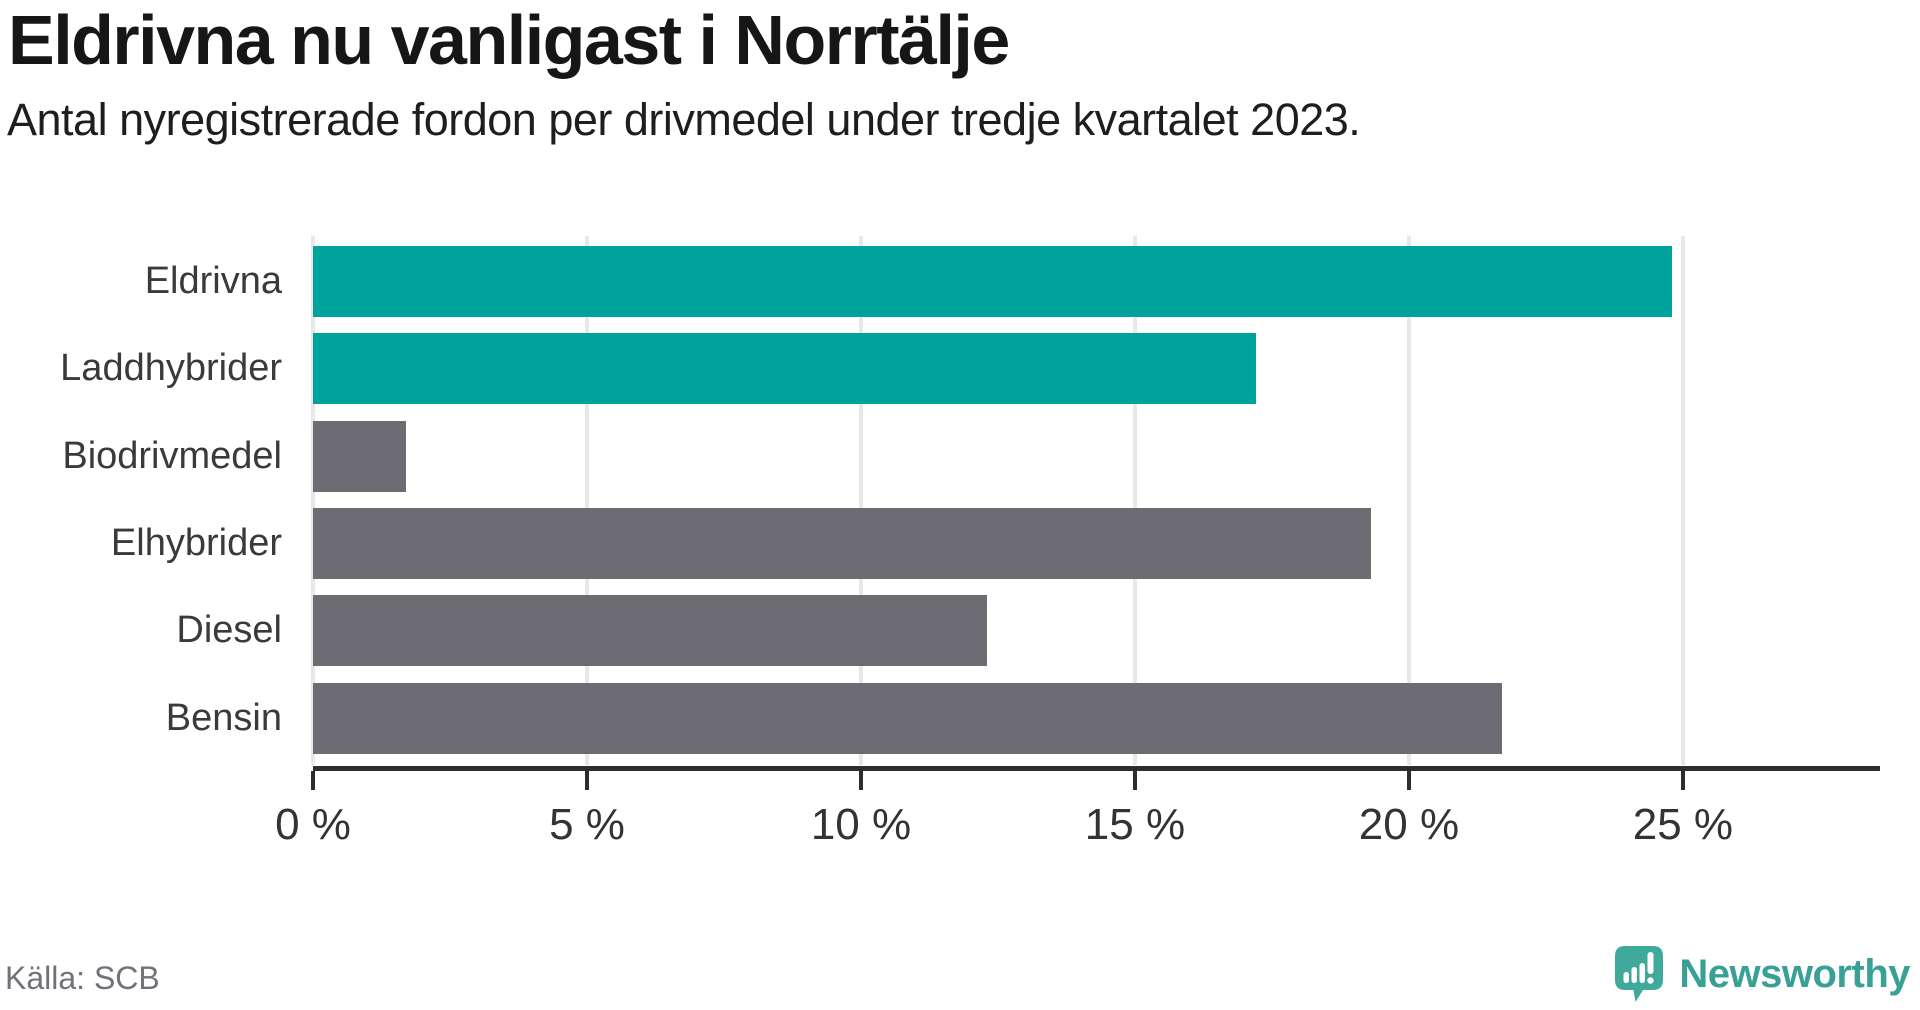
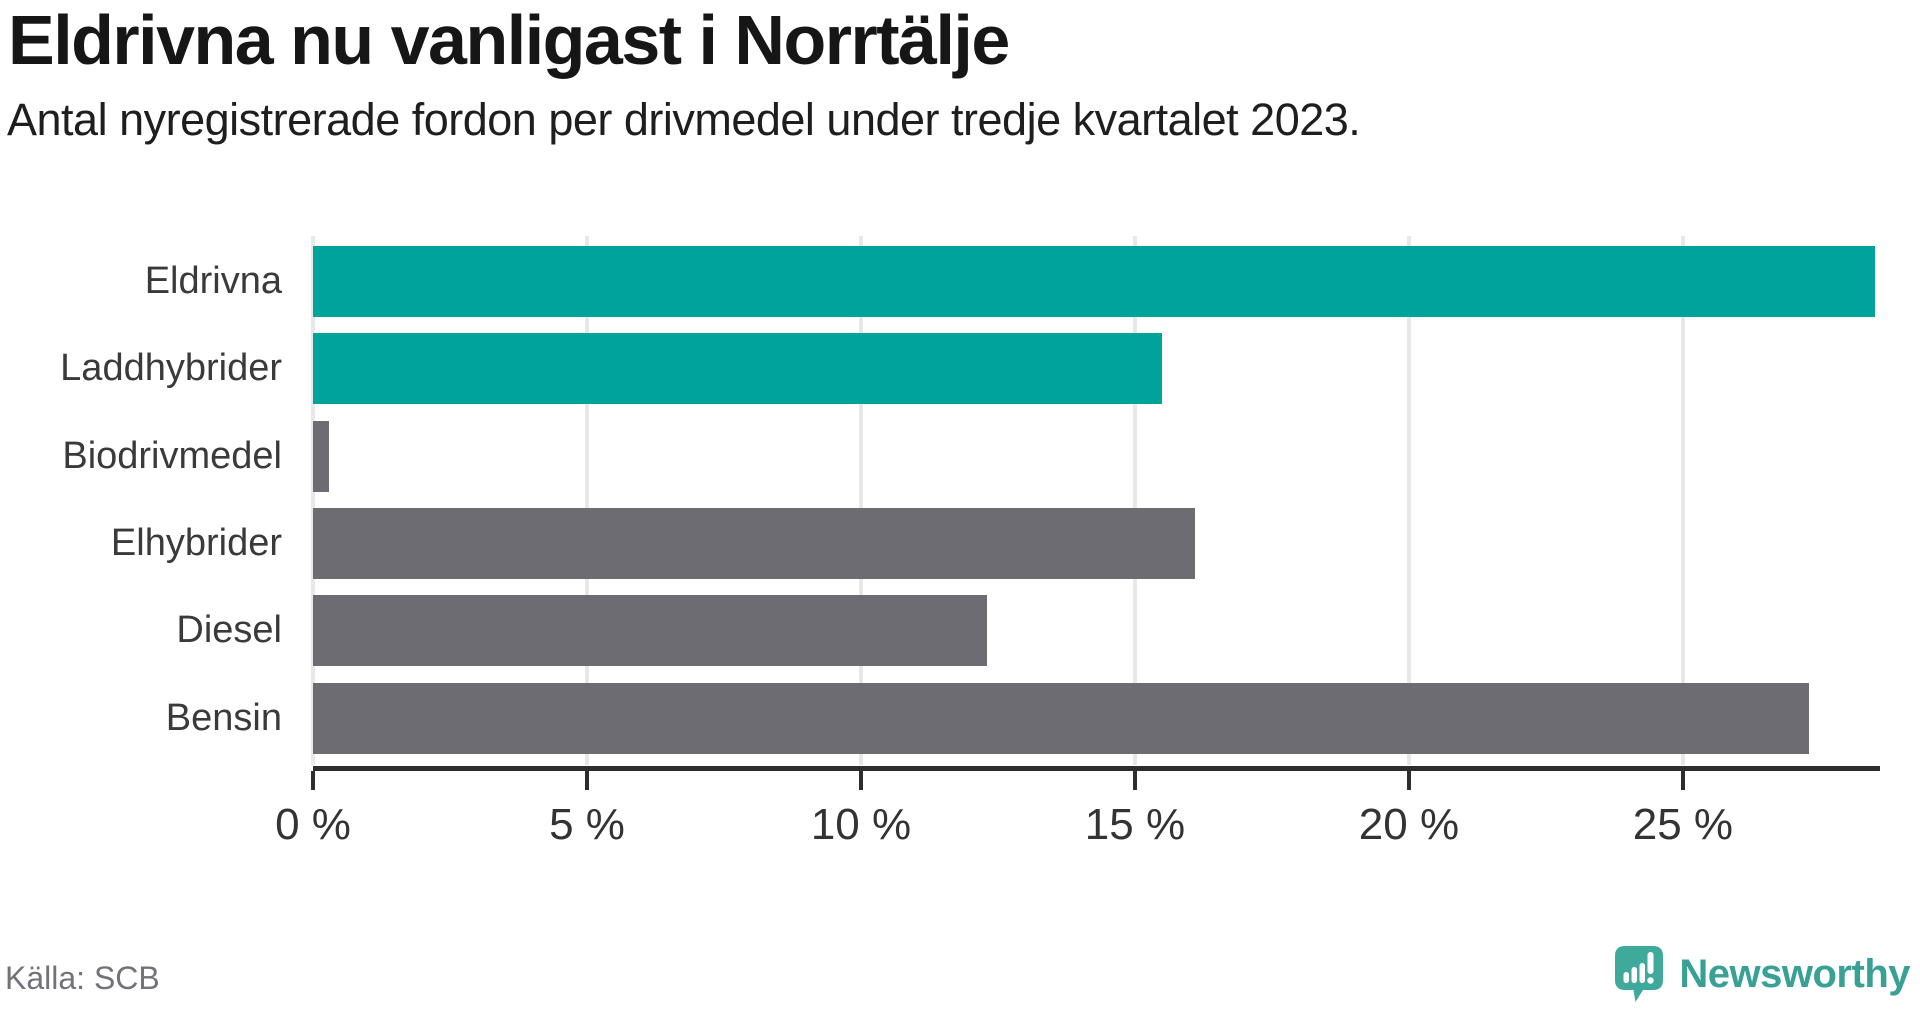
Eldrivna: 24.8% -> 28.5%
Laddhybrider: 17.2% -> 15.5%
Biodrivmedel: 1.7% -> 0.3%
Elhybrider: 19.3% -> 16.1%
Bensin: 21.7% -> 27.3%
